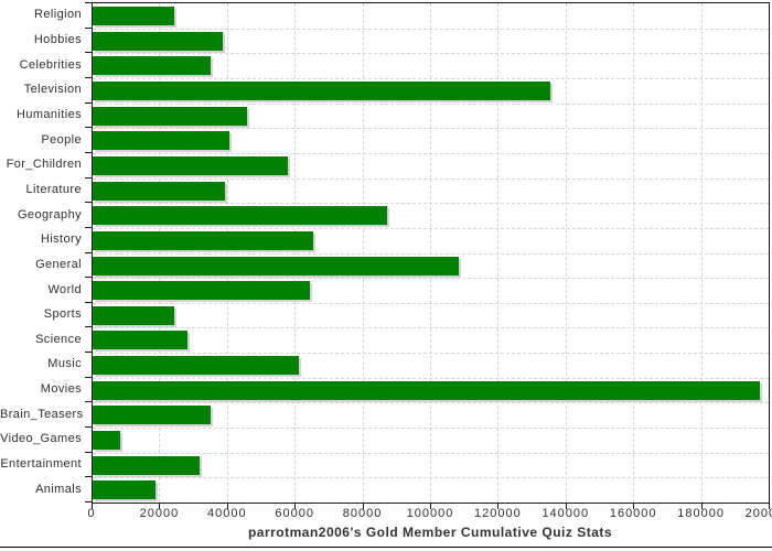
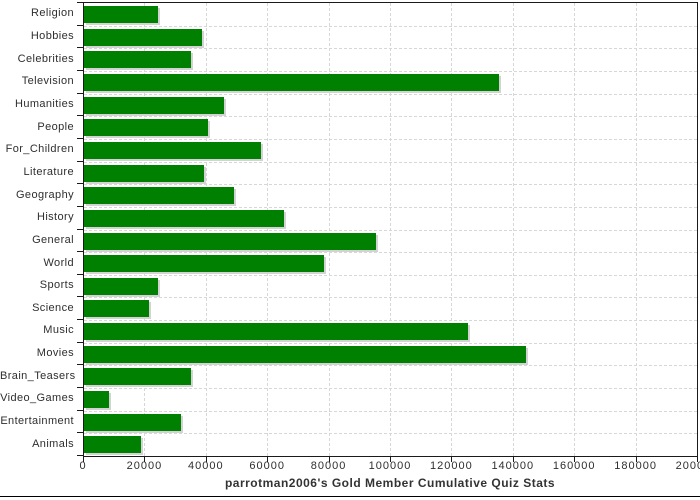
Geography: 87000 -> 49000
General: 108000 -> 95000
World: 64000 -> 78000
Science: 28000 -> 21000
Music: 61000 -> 125000
Movies: 197000 -> 144000
